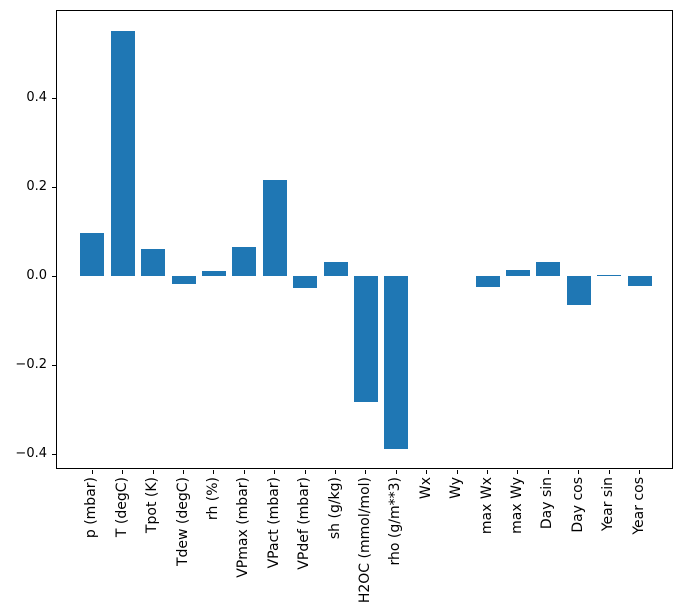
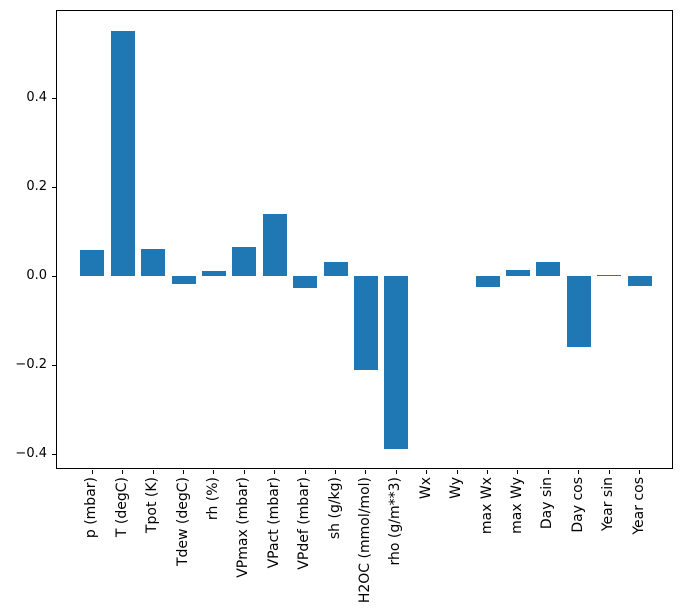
p (mbar): 0.10 -> 0.06
VPact (mbar): 0.22 -> 0.14
H2OC (mmol/mol): -0.28 -> -0.21
Day cos: -0.06 -> -0.16
